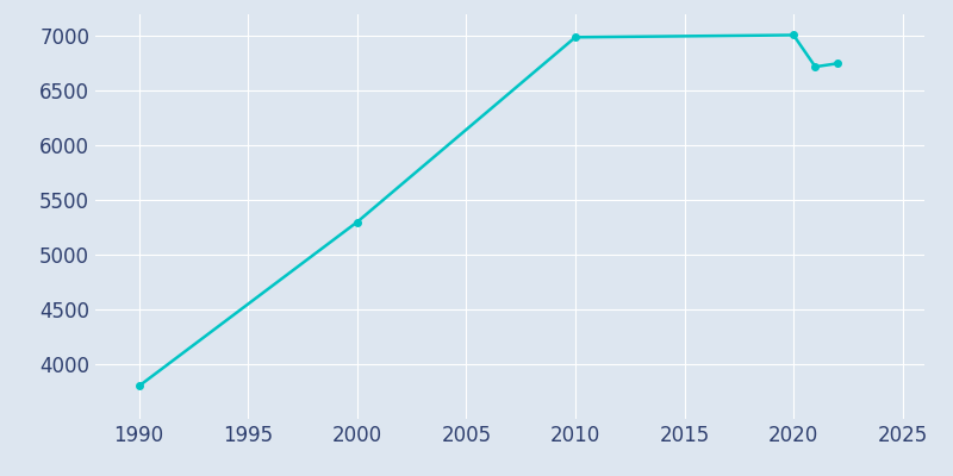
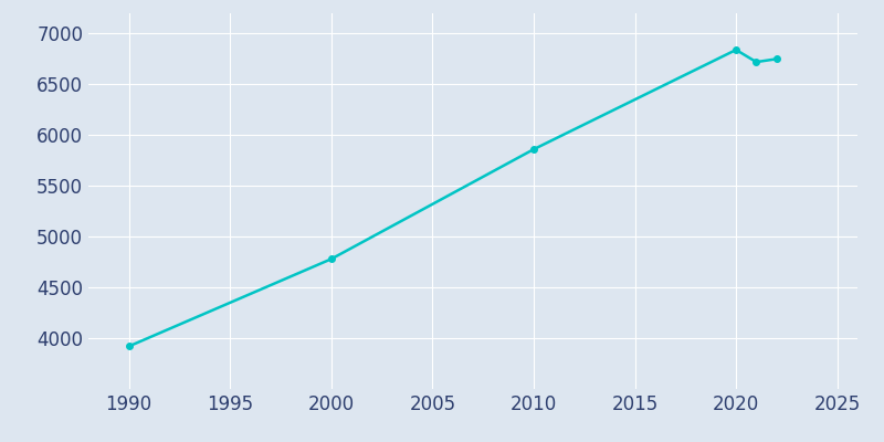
1990: 3800 -> 3920
2000: 5300 -> 4780
2010: 6990 -> 5860
2020: 7010 -> 6840
